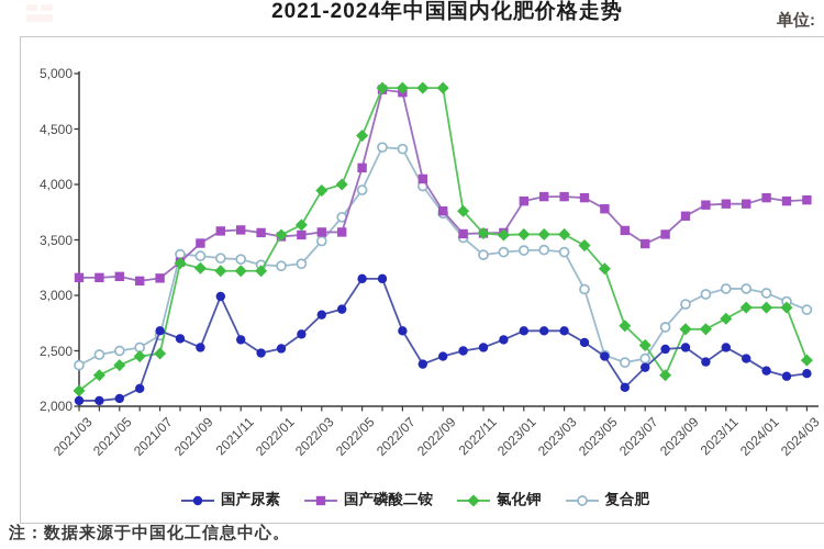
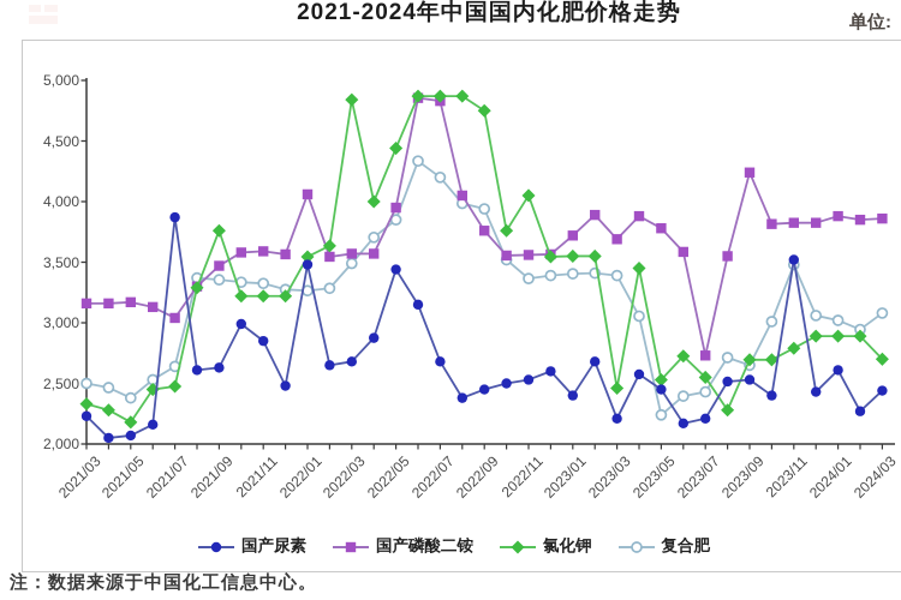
国产尿素/2021/03: 2050 -> 2230
氯化钾/2021/03: 2140 -> 2330
复合肥/2021/03: 2370 -> 2500
氯化钾/2021/05: 2370 -> 2180
复合肥/2021/05: 2500 -> 2380
国产尿素/2021/07: 2680 -> 3870
国产磷酸二铵/2021/07: 3160 -> 3040
国产尿素/2021/09: 2530 -> 2630
氯化钾/2021/09: 3240 -> 3760
国产尿素/2021/11: 2600 -> 2850
国产尿素/2022/01: 2520 -> 3480
国产磷酸二铵/2022/01: 3530 -> 4060
国产尿素/2022/03: 2820 -> 2680
氯化钾/2022/03: 3940 -> 4840
国产尿素/2022/05: 3150 -> 3440
国产磷酸二铵/2022/05: 4150 -> 3950
复合肥/2022/05: 3950 -> 3850
复合肥/2022/07: 4320 -> 4200
氯化钾/2022/09: 4870 -> 4750
复合肥/2022/09: 3740 -> 3940
氯化钾/2022/11: 3560 -> 4050
国产尿素/2023/01: 2680 -> 2400
国产磷酸二铵/2023/01: 3850 -> 3720
国产尿素/2023/03: 2680 -> 2210
国产磷酸二铵/2023/03: 3890 -> 3690
氯化钾/2023/03: 3550 -> 2460
氯化钾/2023/05: 3240 -> 2530
复合肥/2023/05: 2460 -> 2240
国产尿素/2023/07: 2350 -> 2210
国产磷酸二铵/2023/07: 3460 -> 2730
国产磷酸二铵/2023/09: 3720 -> 4240
复合肥/2023/09: 2920 -> 2650
国产尿素/2023/11: 2530 -> 3520
复合肥/2023/11: 3060 -> 3480
国产尿素/2024/01: 2320 -> 2610
国产尿素/2024/03: 2300 -> 2440
氯化钾/2024/03: 2420 -> 2700
复合肥/2024/03: 2870 -> 3080
